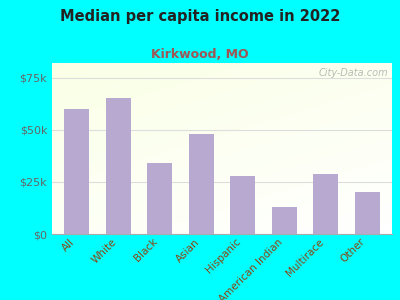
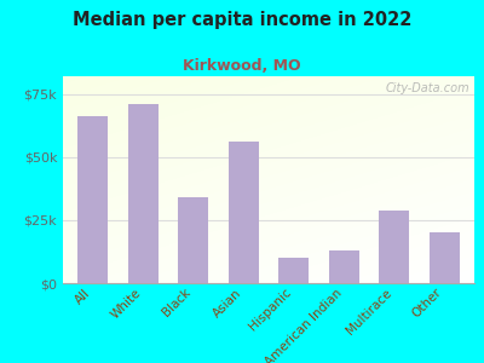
All: $60k -> $66k
White: $65k -> $71k
Asian: $48k -> $56k
Hispanic: $28k -> $10k
